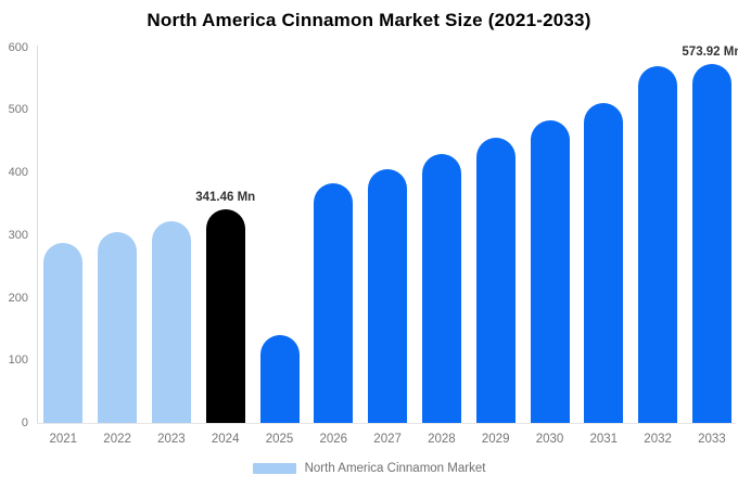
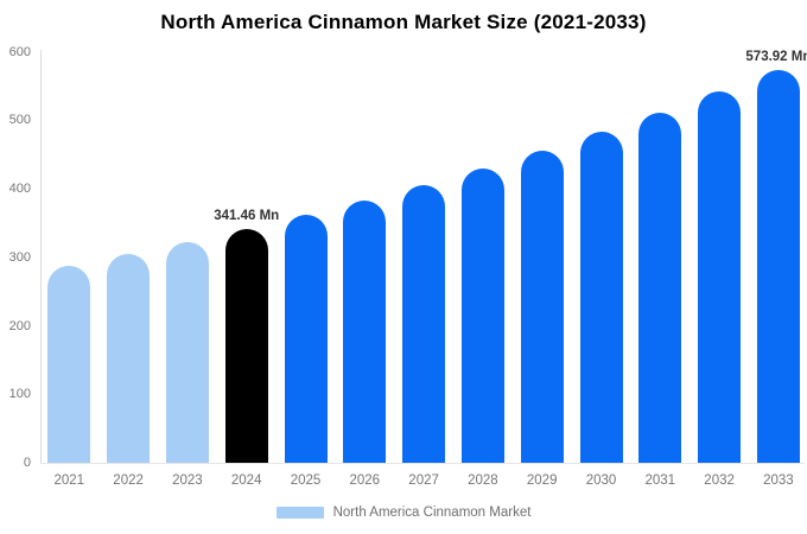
2025: 140 -> 360
2032: 570 -> 540
